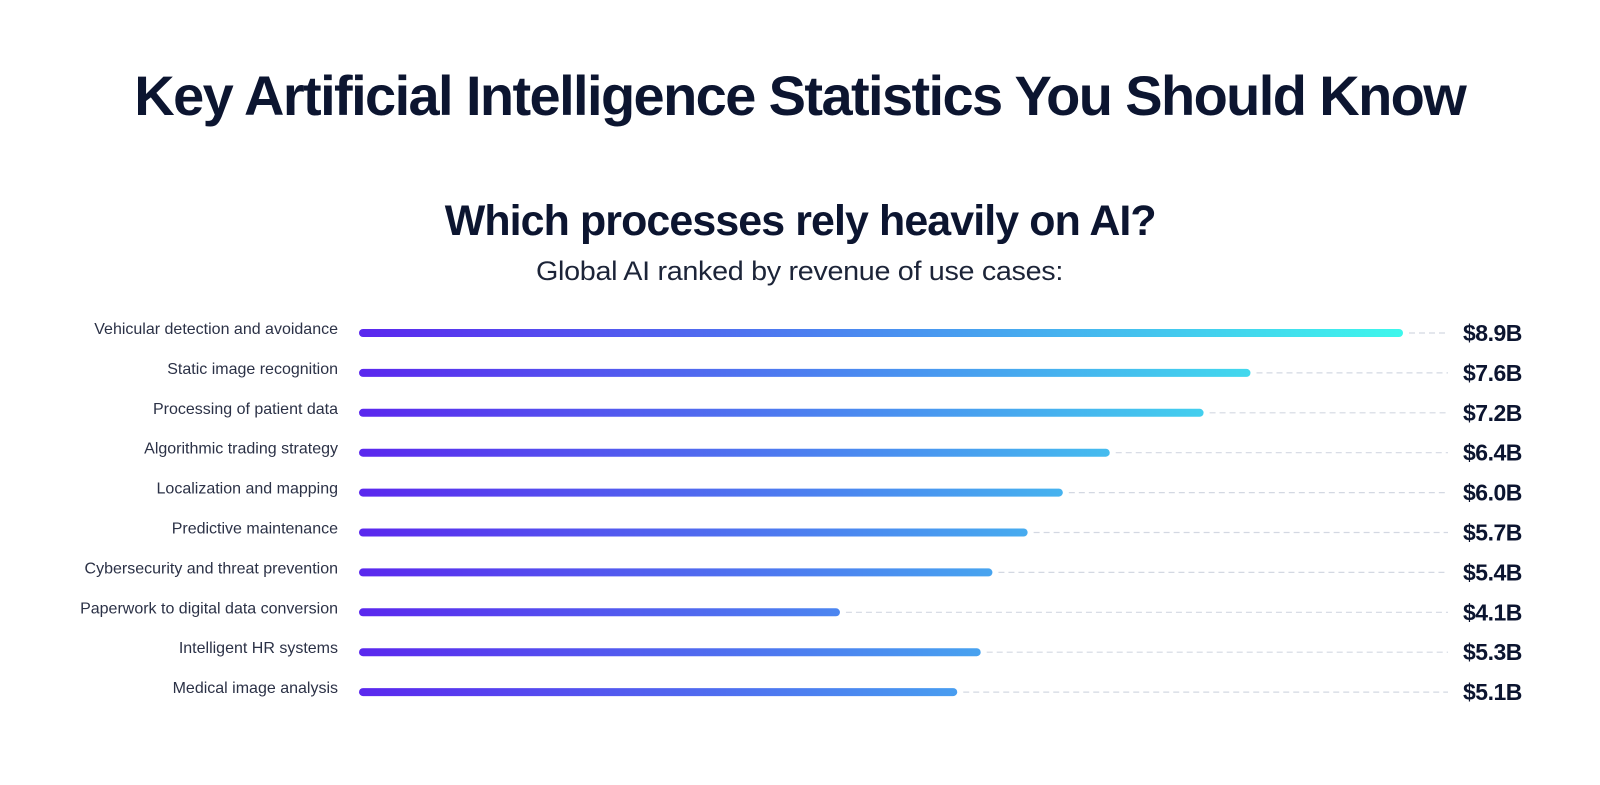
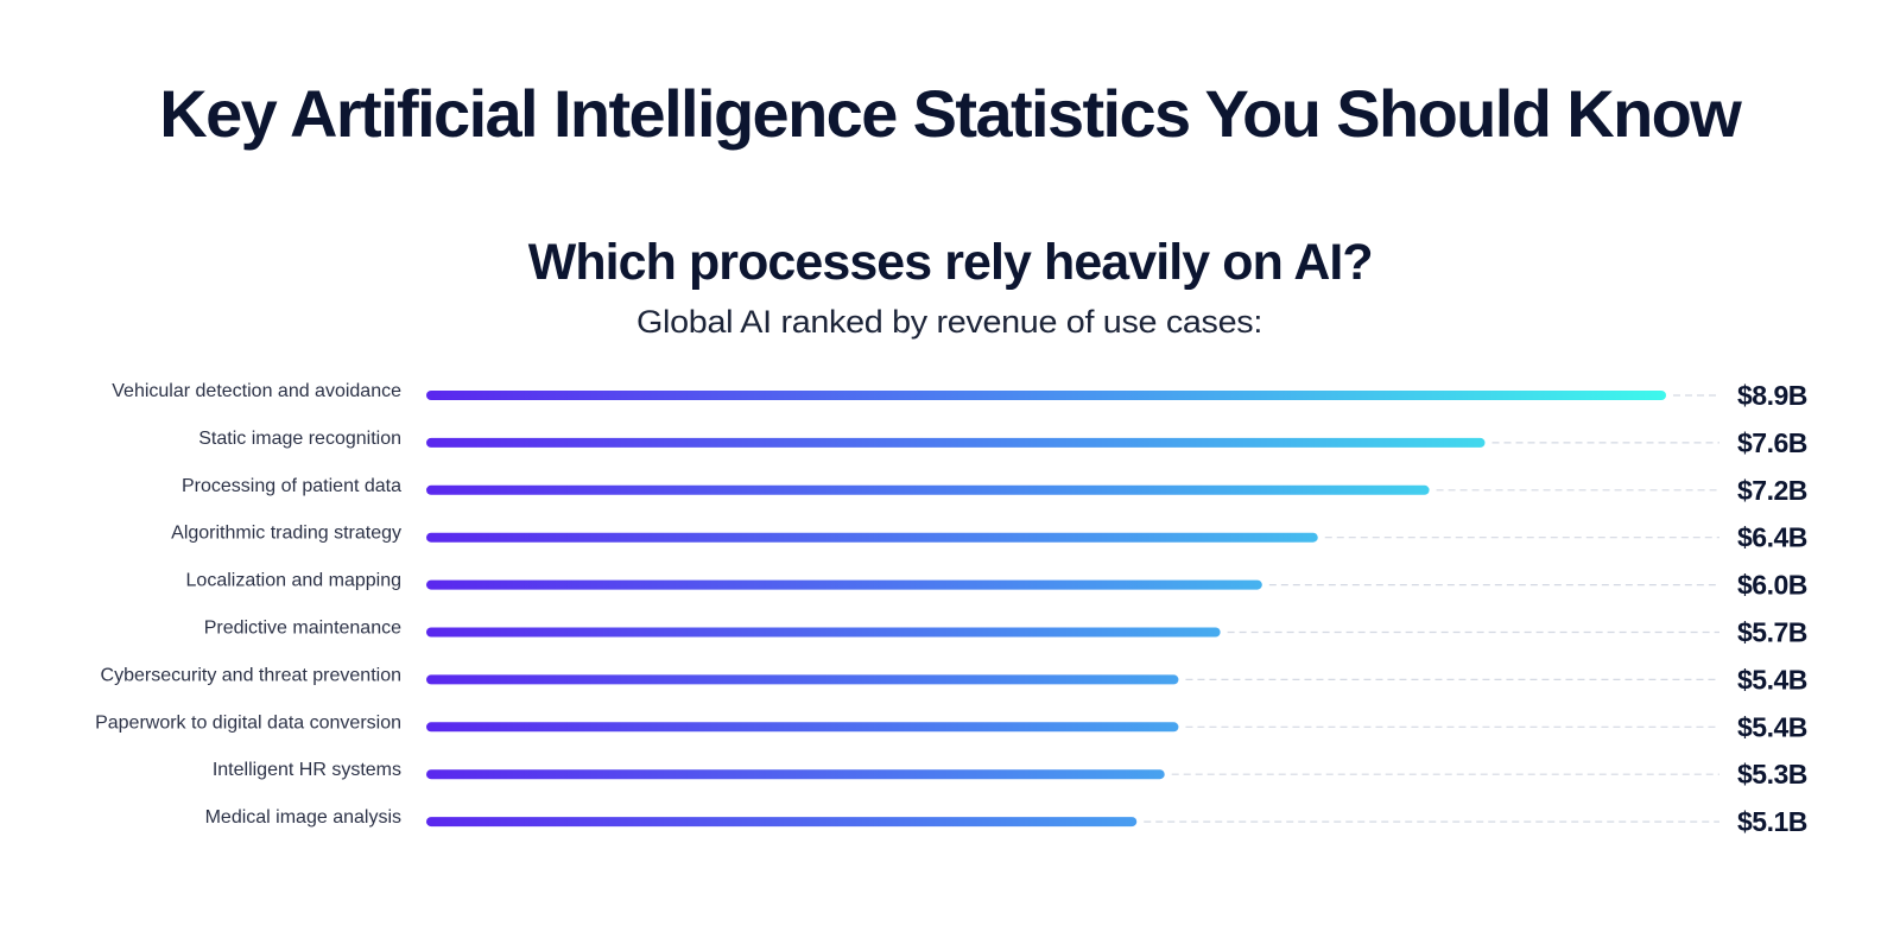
Paperwork to digital data conversion: $4.1B -> $5.4B
